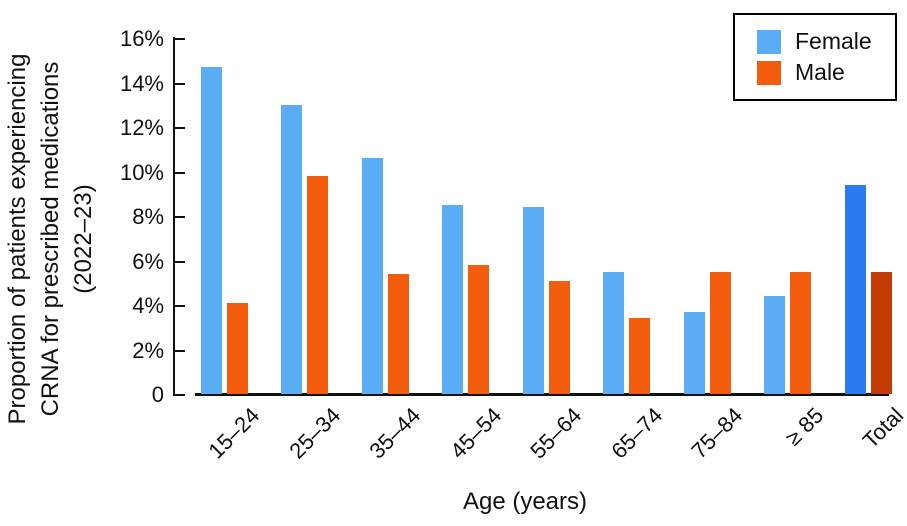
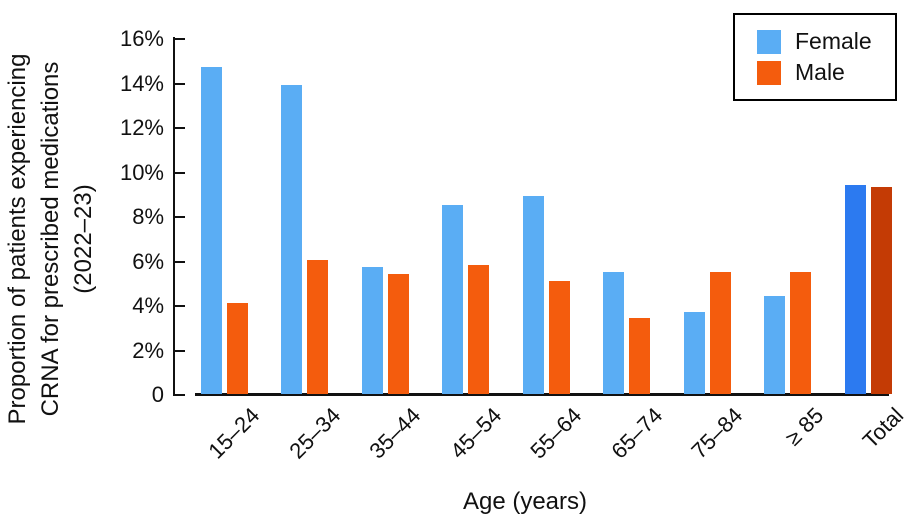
Female/25–34: 13.0% -> 13.9%
Male/25–34: 9.8% -> 6.0%
Female/35–44: 10.6% -> 5.7%
Female/55–64: 8.4% -> 8.9%
Male/Total: 5.5% -> 9.3%
